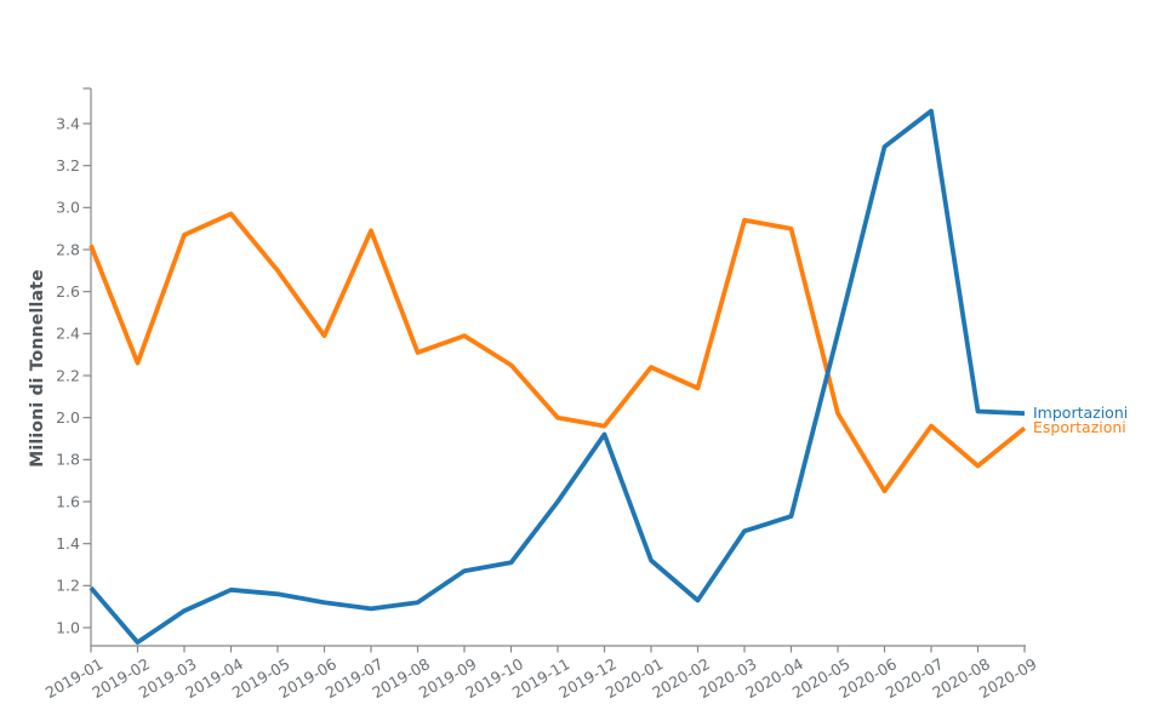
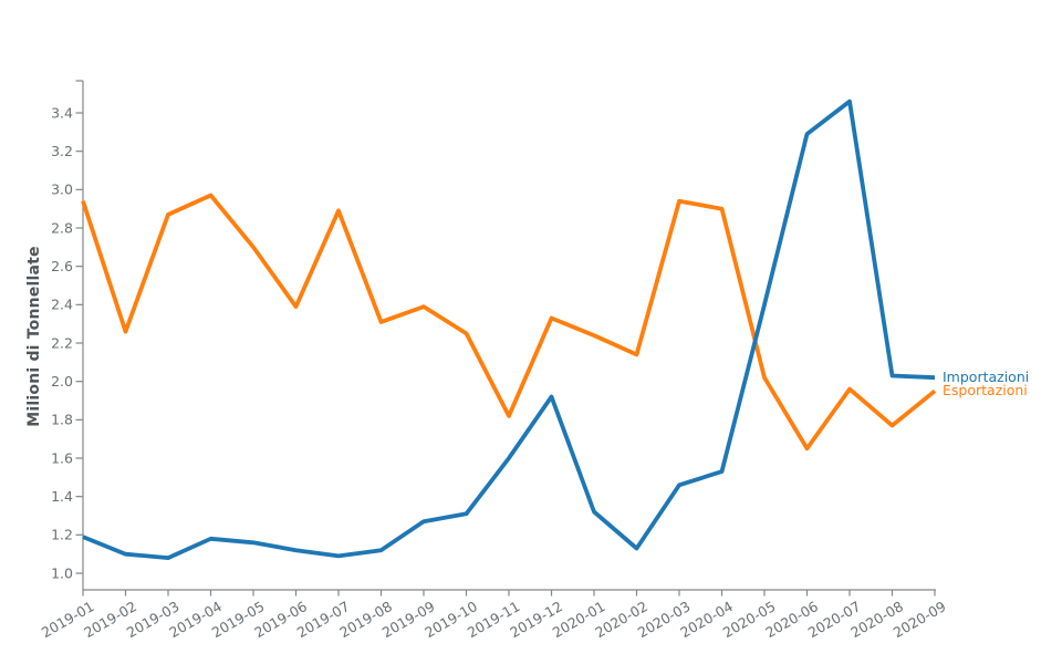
Esportazioni/2019-01: 2.82 -> 2.94
Importazioni/2019-02: 0.93 -> 1.10
Esportazioni/2019-11: 2.00 -> 1.82
Esportazioni/2019-12: 1.96 -> 2.33
